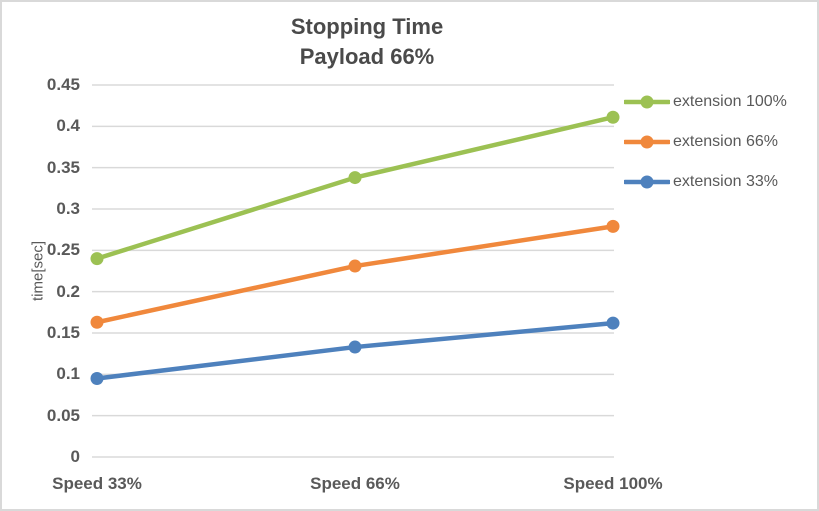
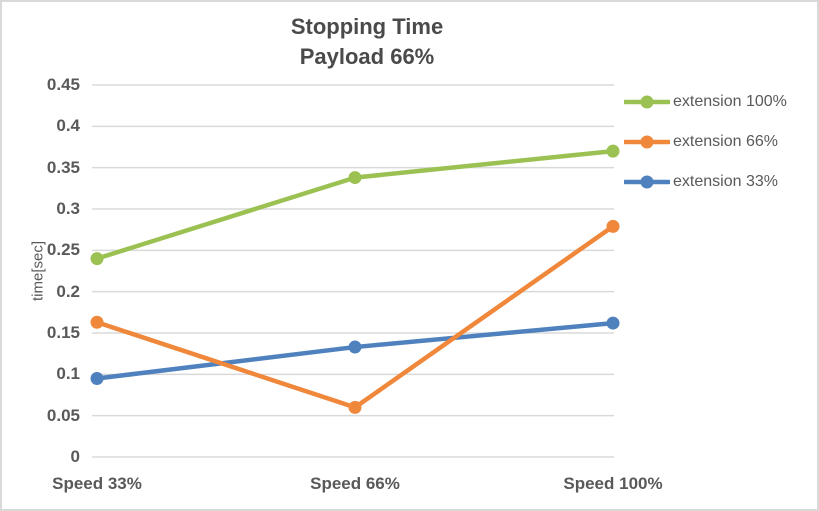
extension 66%/Speed 66%: 0.23 -> 0.06
extension 100%/Speed 100%: 0.41 -> 0.37
